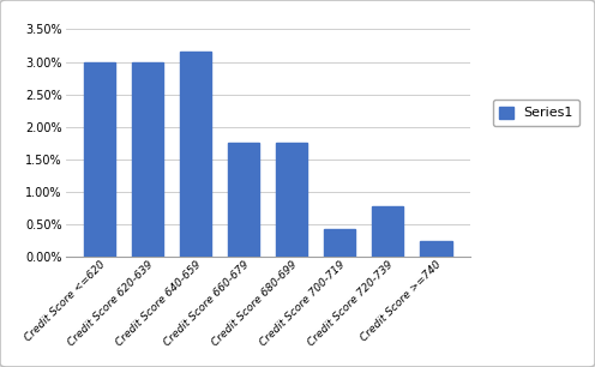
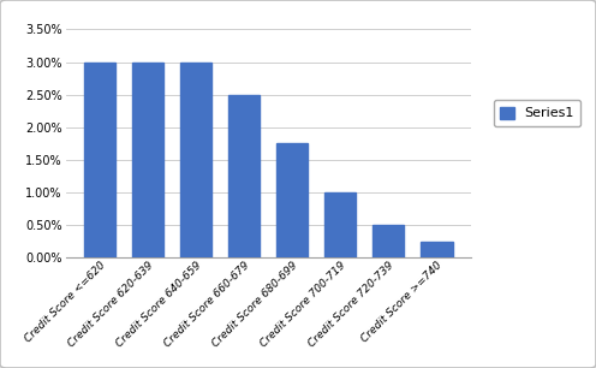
Credit Score 640-659: 3.16% -> 3.00%
Credit Score 660-679: 1.76% -> 2.50%
Credit Score 700-719: 0.42% -> 1.00%
Credit Score 720-739: 0.78% -> 0.50%
